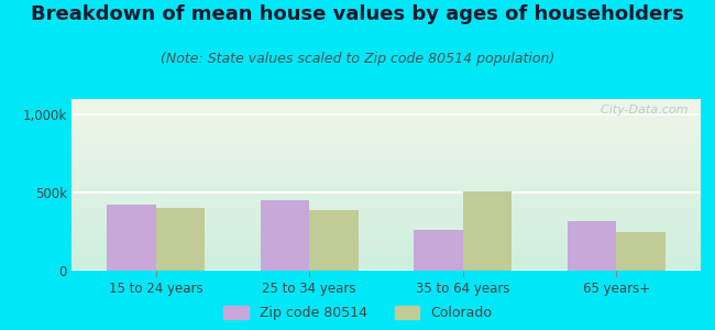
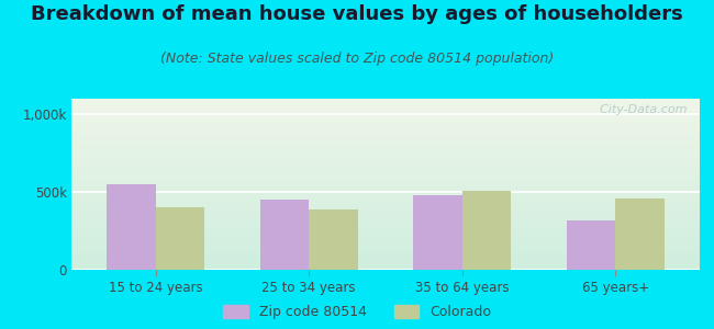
Zip code 80514/15 to 24 years: 420k -> 550k
Zip code 80514/35 to 64 years: 260k -> 480k
Colorado/65 years+: 250k -> 460k
